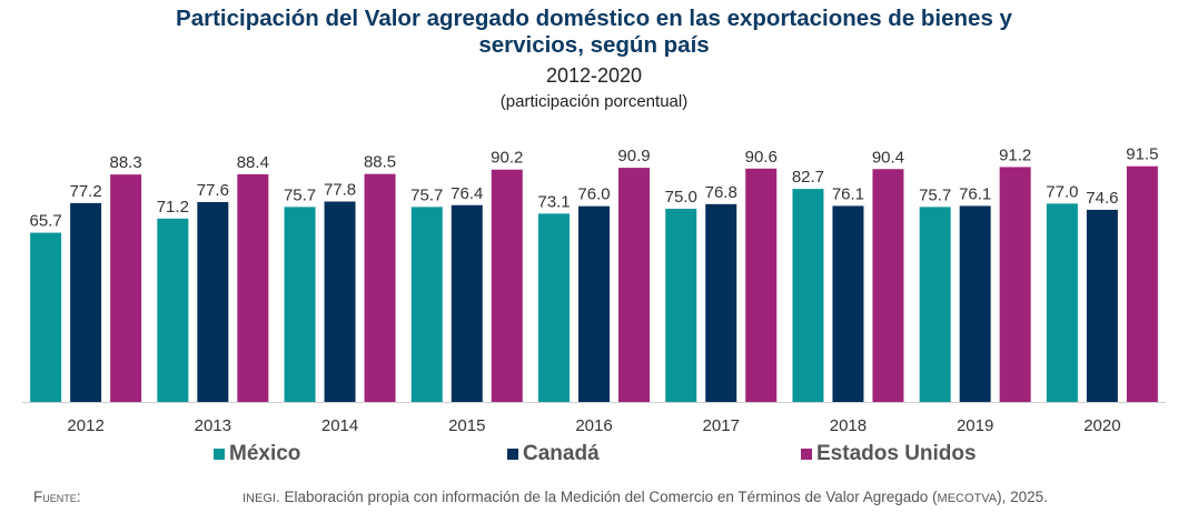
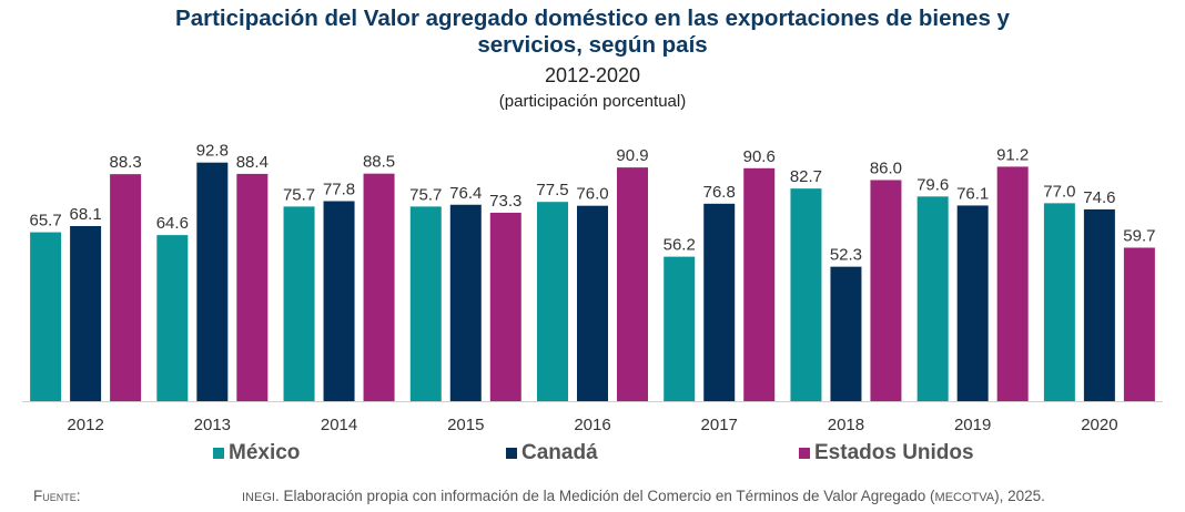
Canadá/2012: 77.2 -> 68.1
México/2013: 71.2 -> 64.6
Canadá/2013: 77.6 -> 92.8
Estados Unidos/2015: 90.2 -> 73.3
México/2016: 73.1 -> 77.5
México/2017: 75.0 -> 56.2
Canadá/2018: 76.1 -> 52.3
Estados Unidos/2018: 90.4 -> 86.0
México/2019: 75.7 -> 79.6
Estados Unidos/2020: 91.5 -> 59.7
